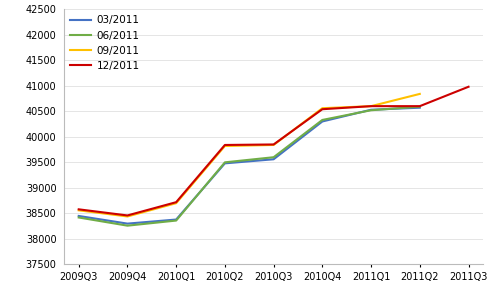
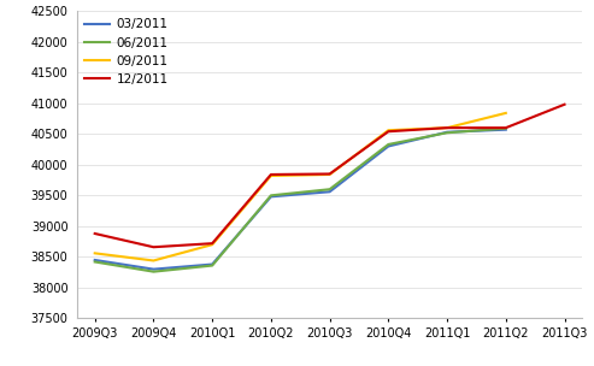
12/2011/2009Q3: 38580 -> 38880
12/2011/2009Q4: 38460 -> 38660
